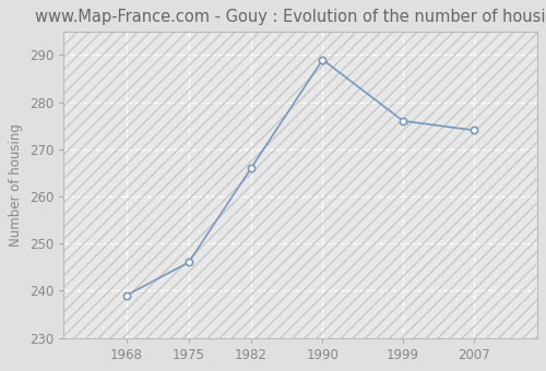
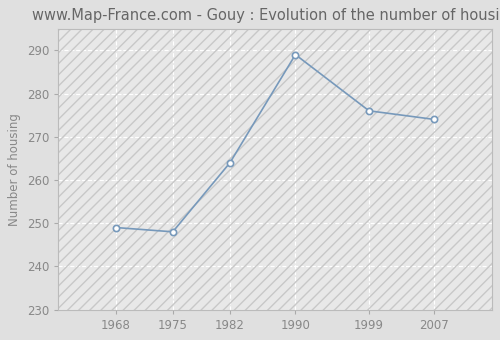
1968: 239 -> 249
1975: 246 -> 248
1982: 266 -> 264
